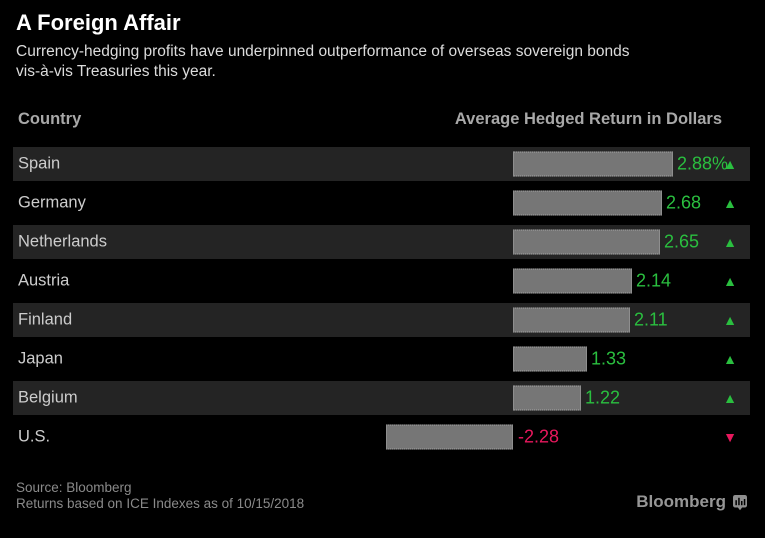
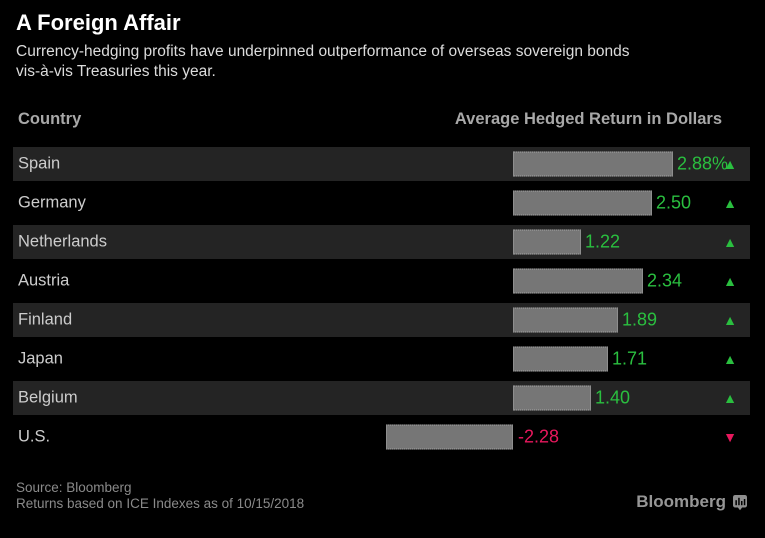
Germany: 2.68 -> 2.50
Netherlands: 2.65 -> 1.22
Austria: 2.14 -> 2.34
Finland: 2.11 -> 1.89
Japan: 1.33 -> 1.71
Belgium: 1.22 -> 1.40
